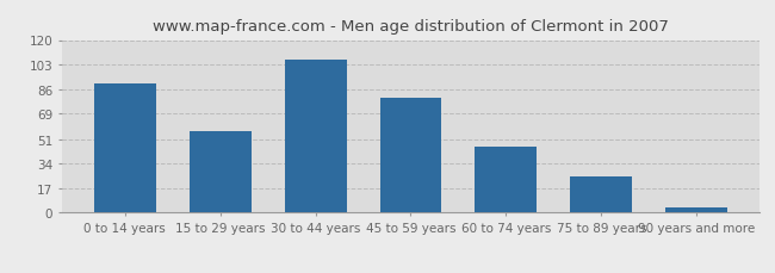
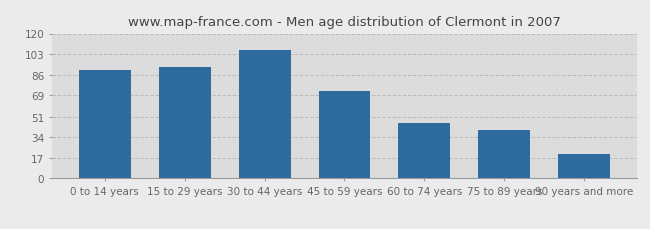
15 to 29 years: 57 -> 92
45 to 59 years: 80 -> 72
75 to 89 years: 25 -> 40
90 years and more: 4 -> 20
